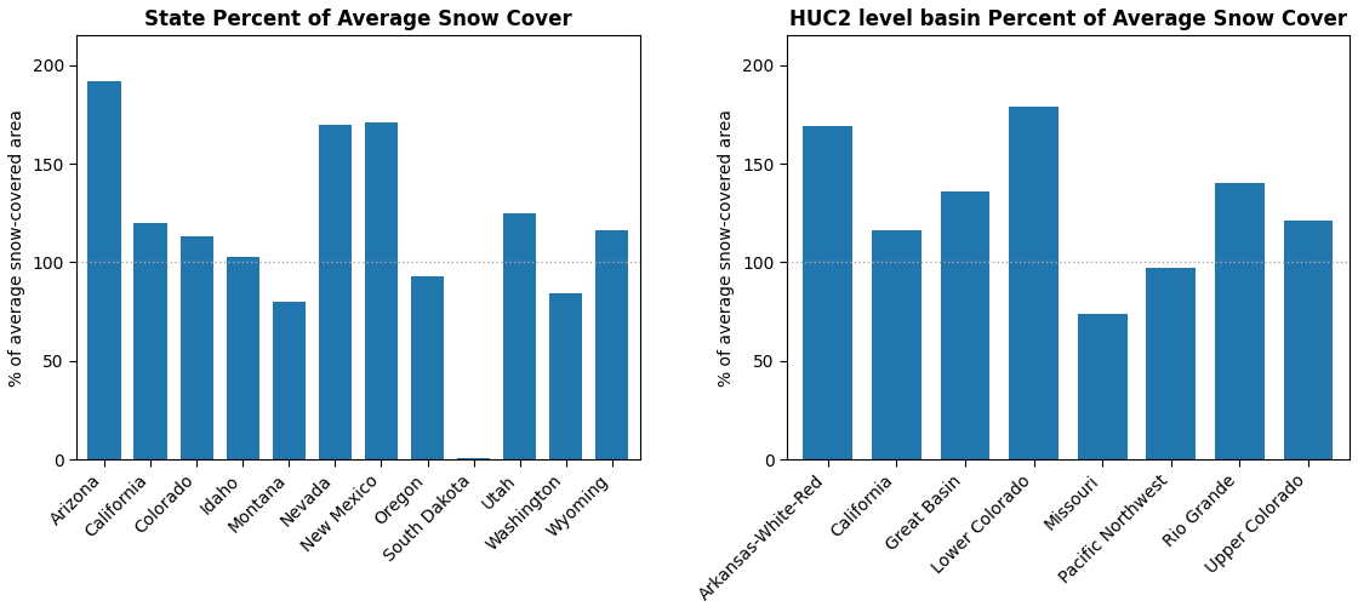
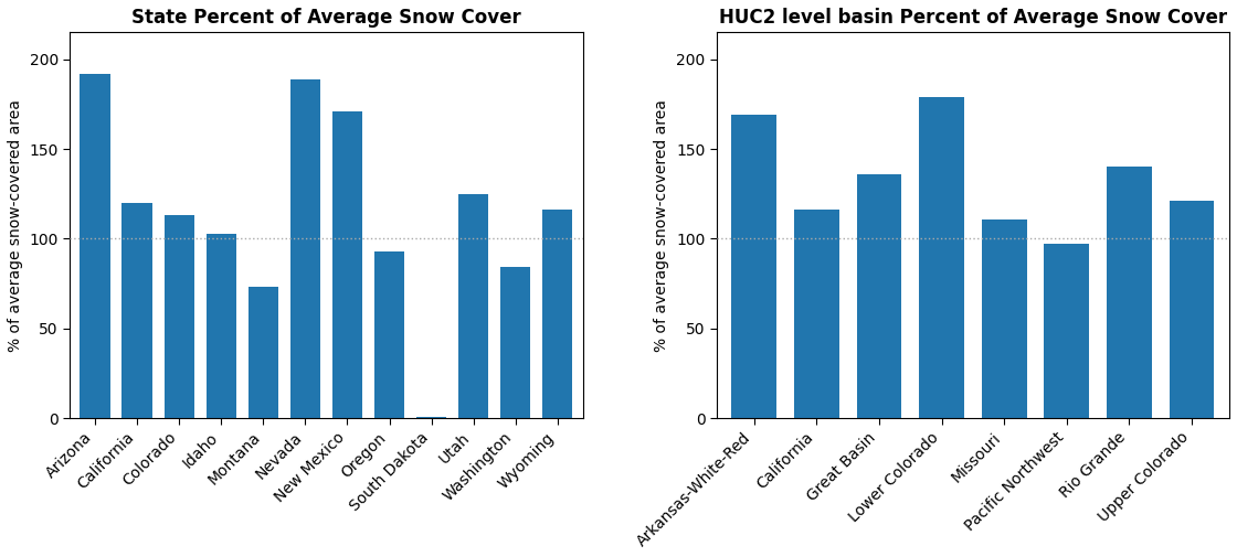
State Percent of Average Snow Cover/Montana: 80 -> 73
State Percent of Average Snow Cover/Nevada: 170 -> 189
HUC2 level basin Percent of Average Snow Cover/Missouri: 74 -> 111
